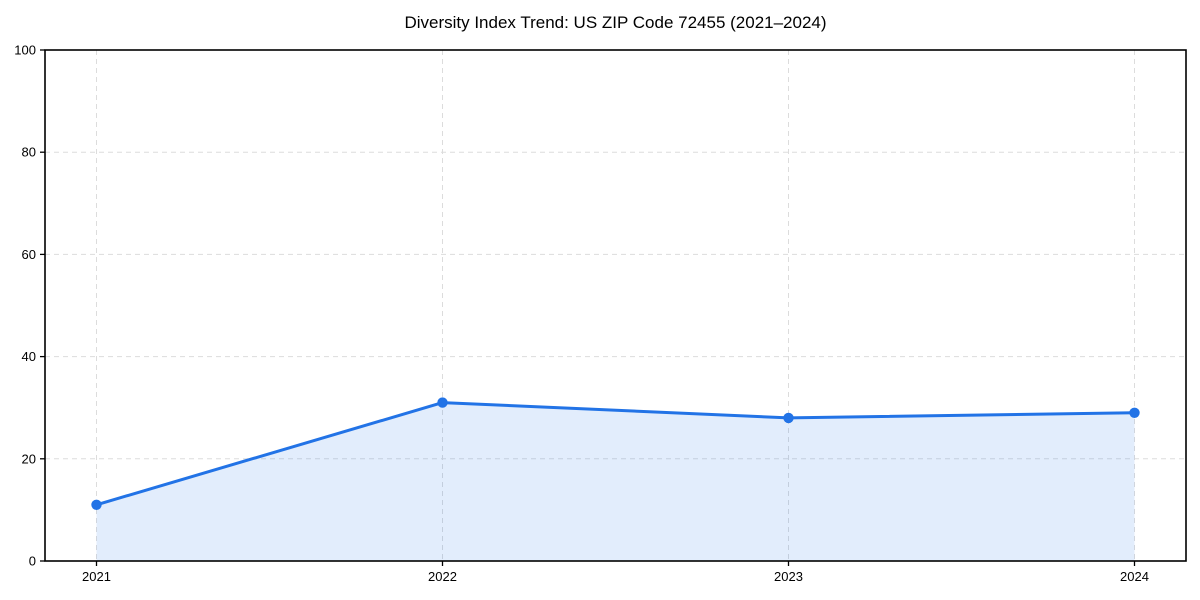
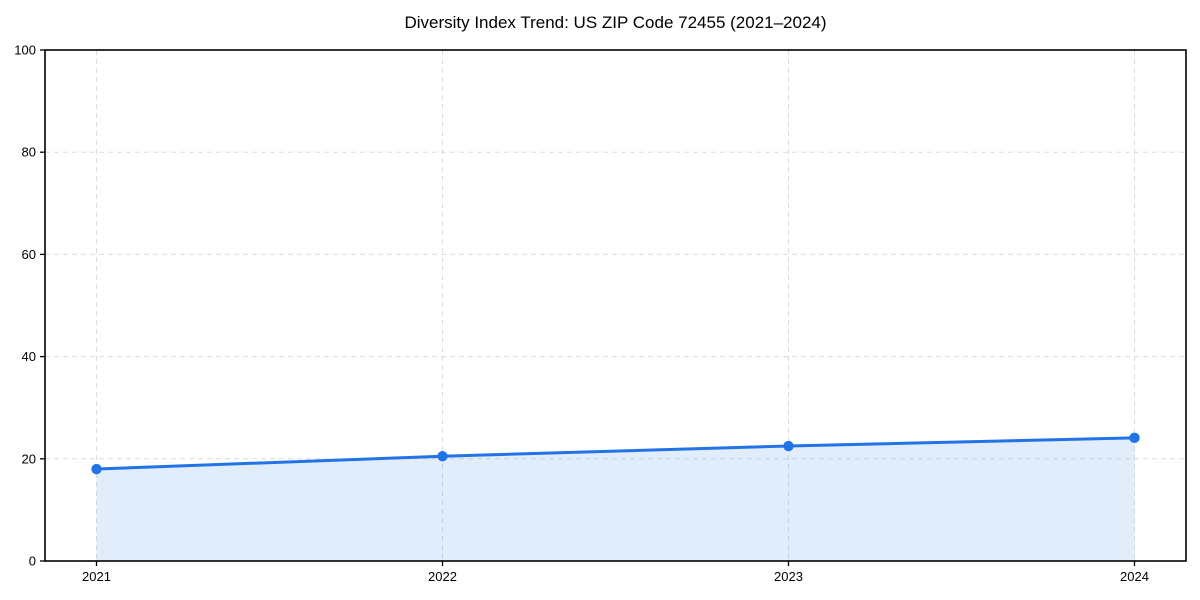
2021: 11 -> 18
2022: 31 -> 20
2023: 28 -> 22
2024: 29 -> 24
